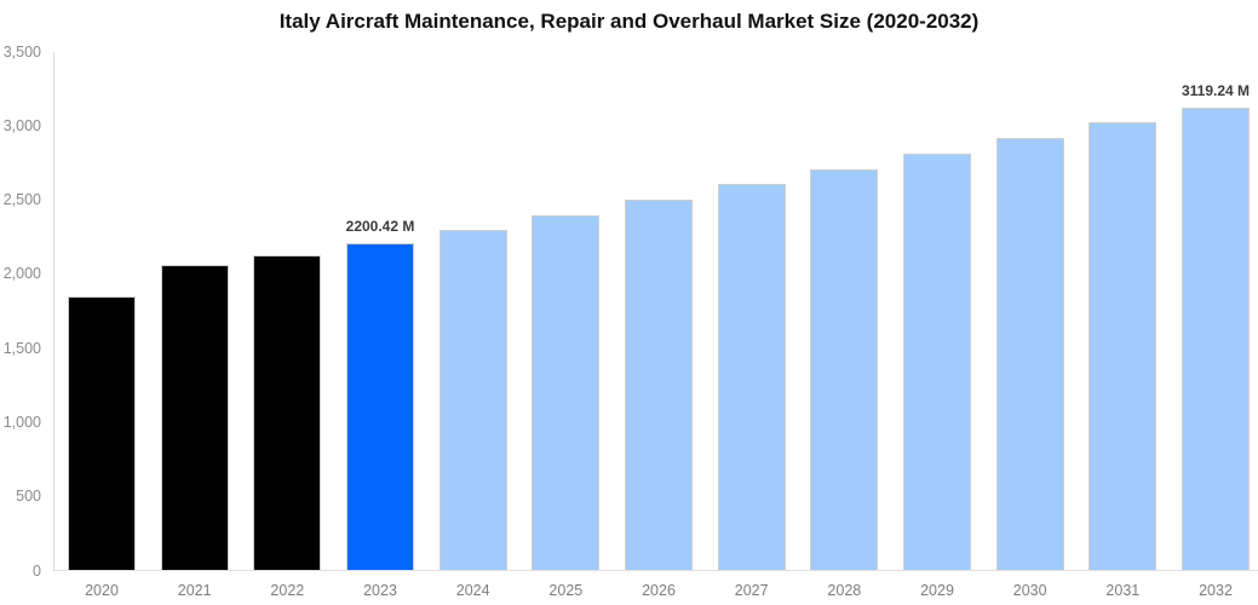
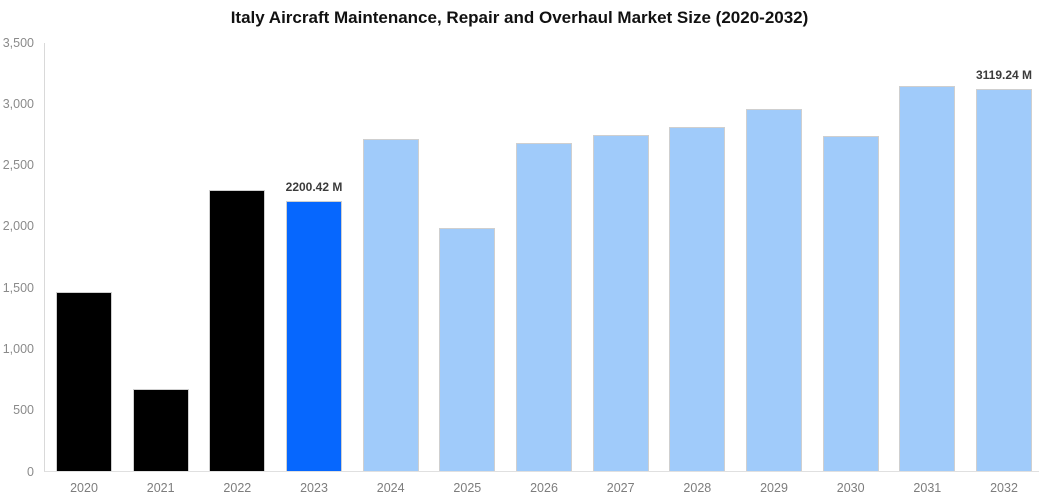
2020: 1840 -> 1460
2021: 2060 -> 670
2022: 2120 -> 2290
2024: 2290 -> 2710
2025: 2390 -> 1980
2026: 2500 -> 2680
2027: 2600 -> 2740
2028: 2700 -> 2810
2029: 2800 -> 2950
2030: 2910 -> 2730
2031: 3020 -> 3140
